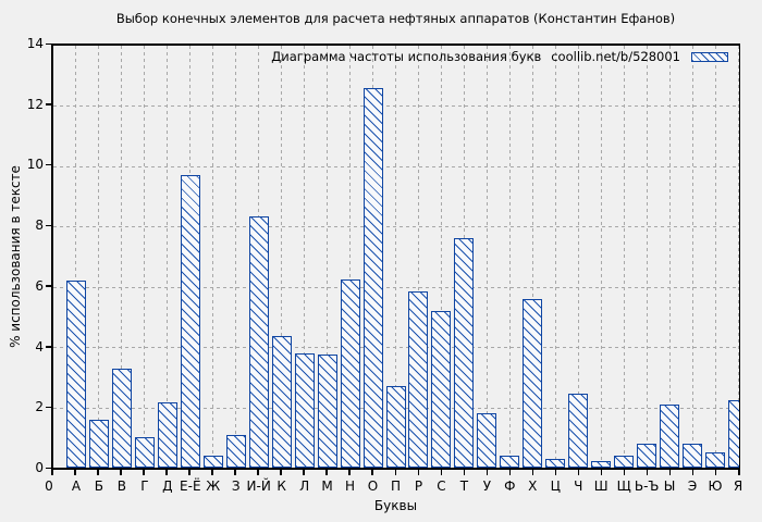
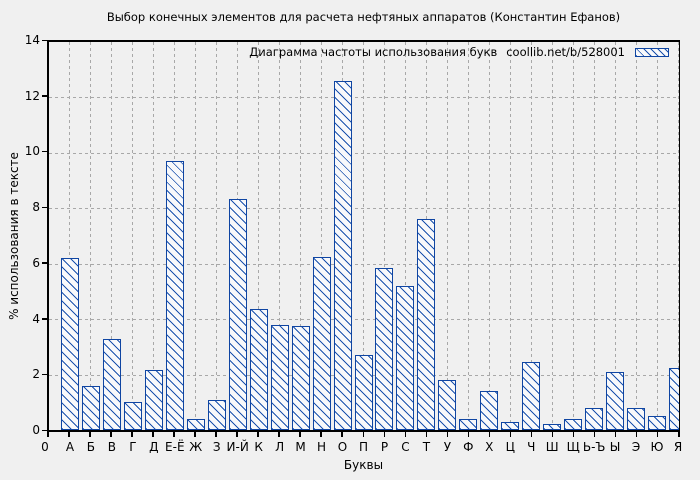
Х: 5.6 -> 1.4
